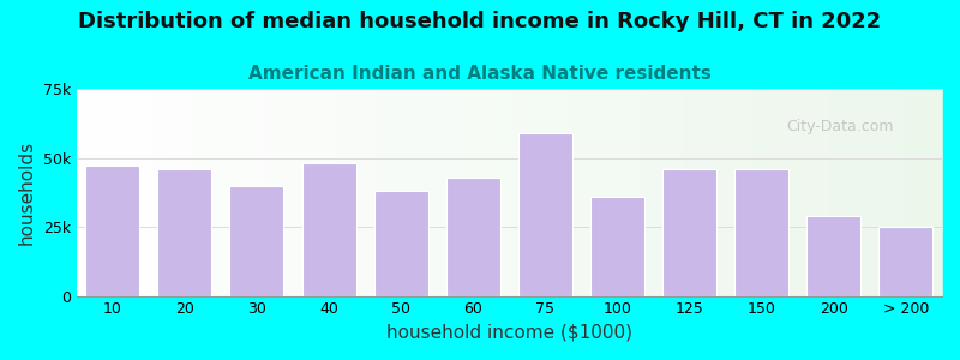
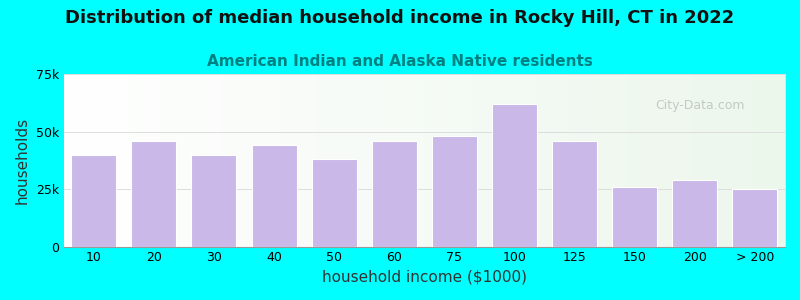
10: 47k -> 40k
40: 48k -> 44k
60: 43k -> 46k
75: 59k -> 48k
100: 36k -> 62k
150: 46k -> 26k
